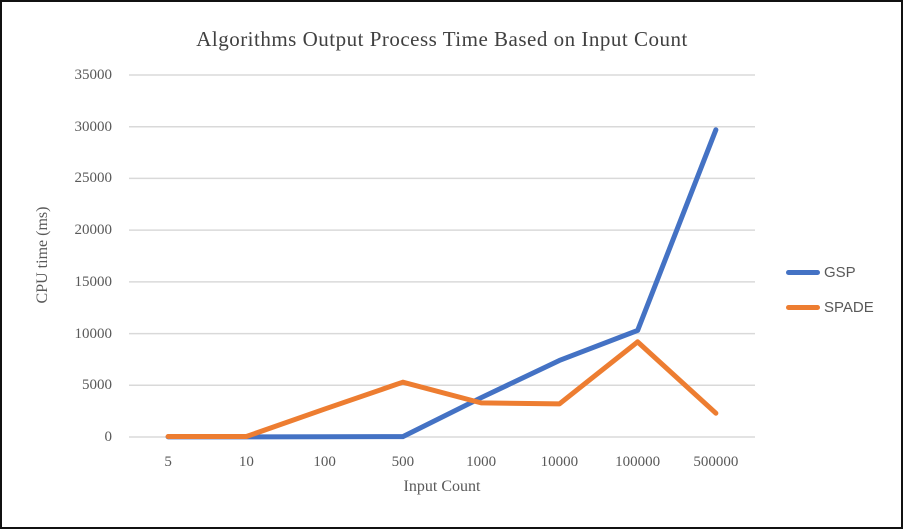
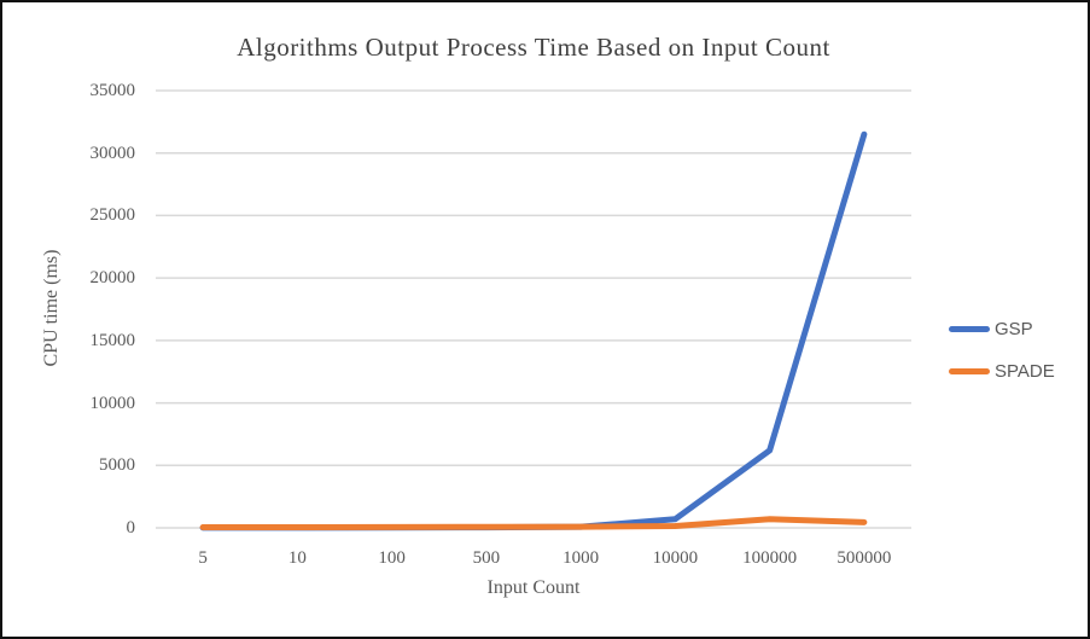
SPADE/100: 2700 -> 100
SPADE/500: 5300 -> 100
GSP/1000: 3800 -> 100
SPADE/1000: 3300 -> 100
GSP/10000: 7400 -> 700
SPADE/10000: 3200 -> 200
GSP/100000: 10300 -> 6200
SPADE/100000: 9200 -> 700
GSP/500000: 29700 -> 31500
SPADE/500000: 2300 -> 400
